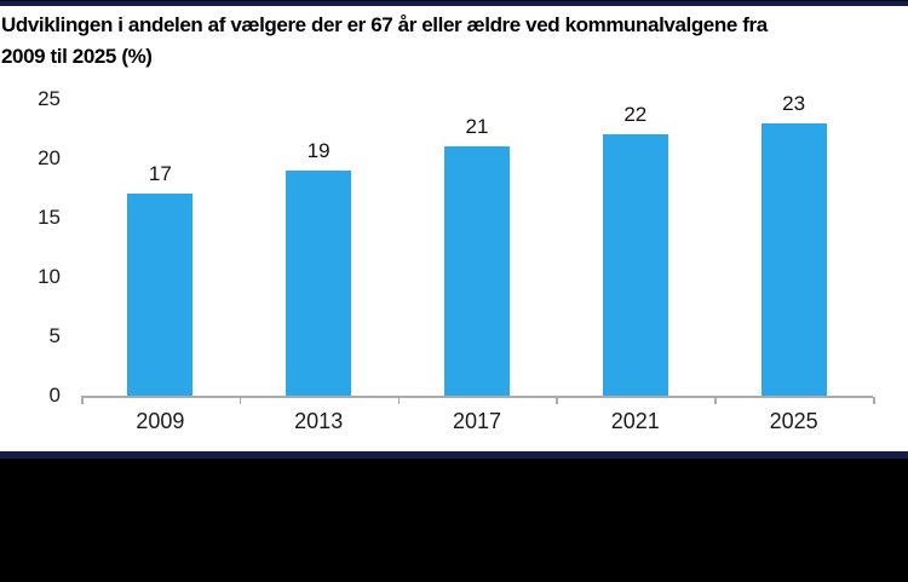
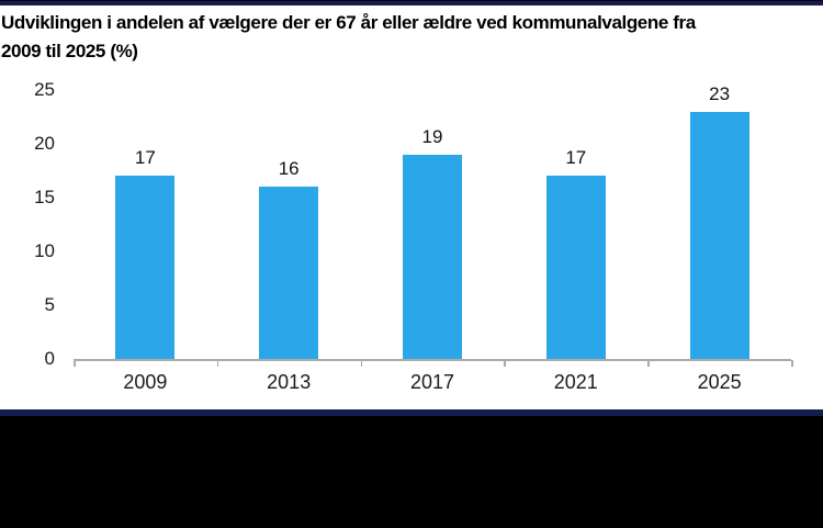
2013: 19 -> 16
2017: 21 -> 19
2021: 22 -> 17
